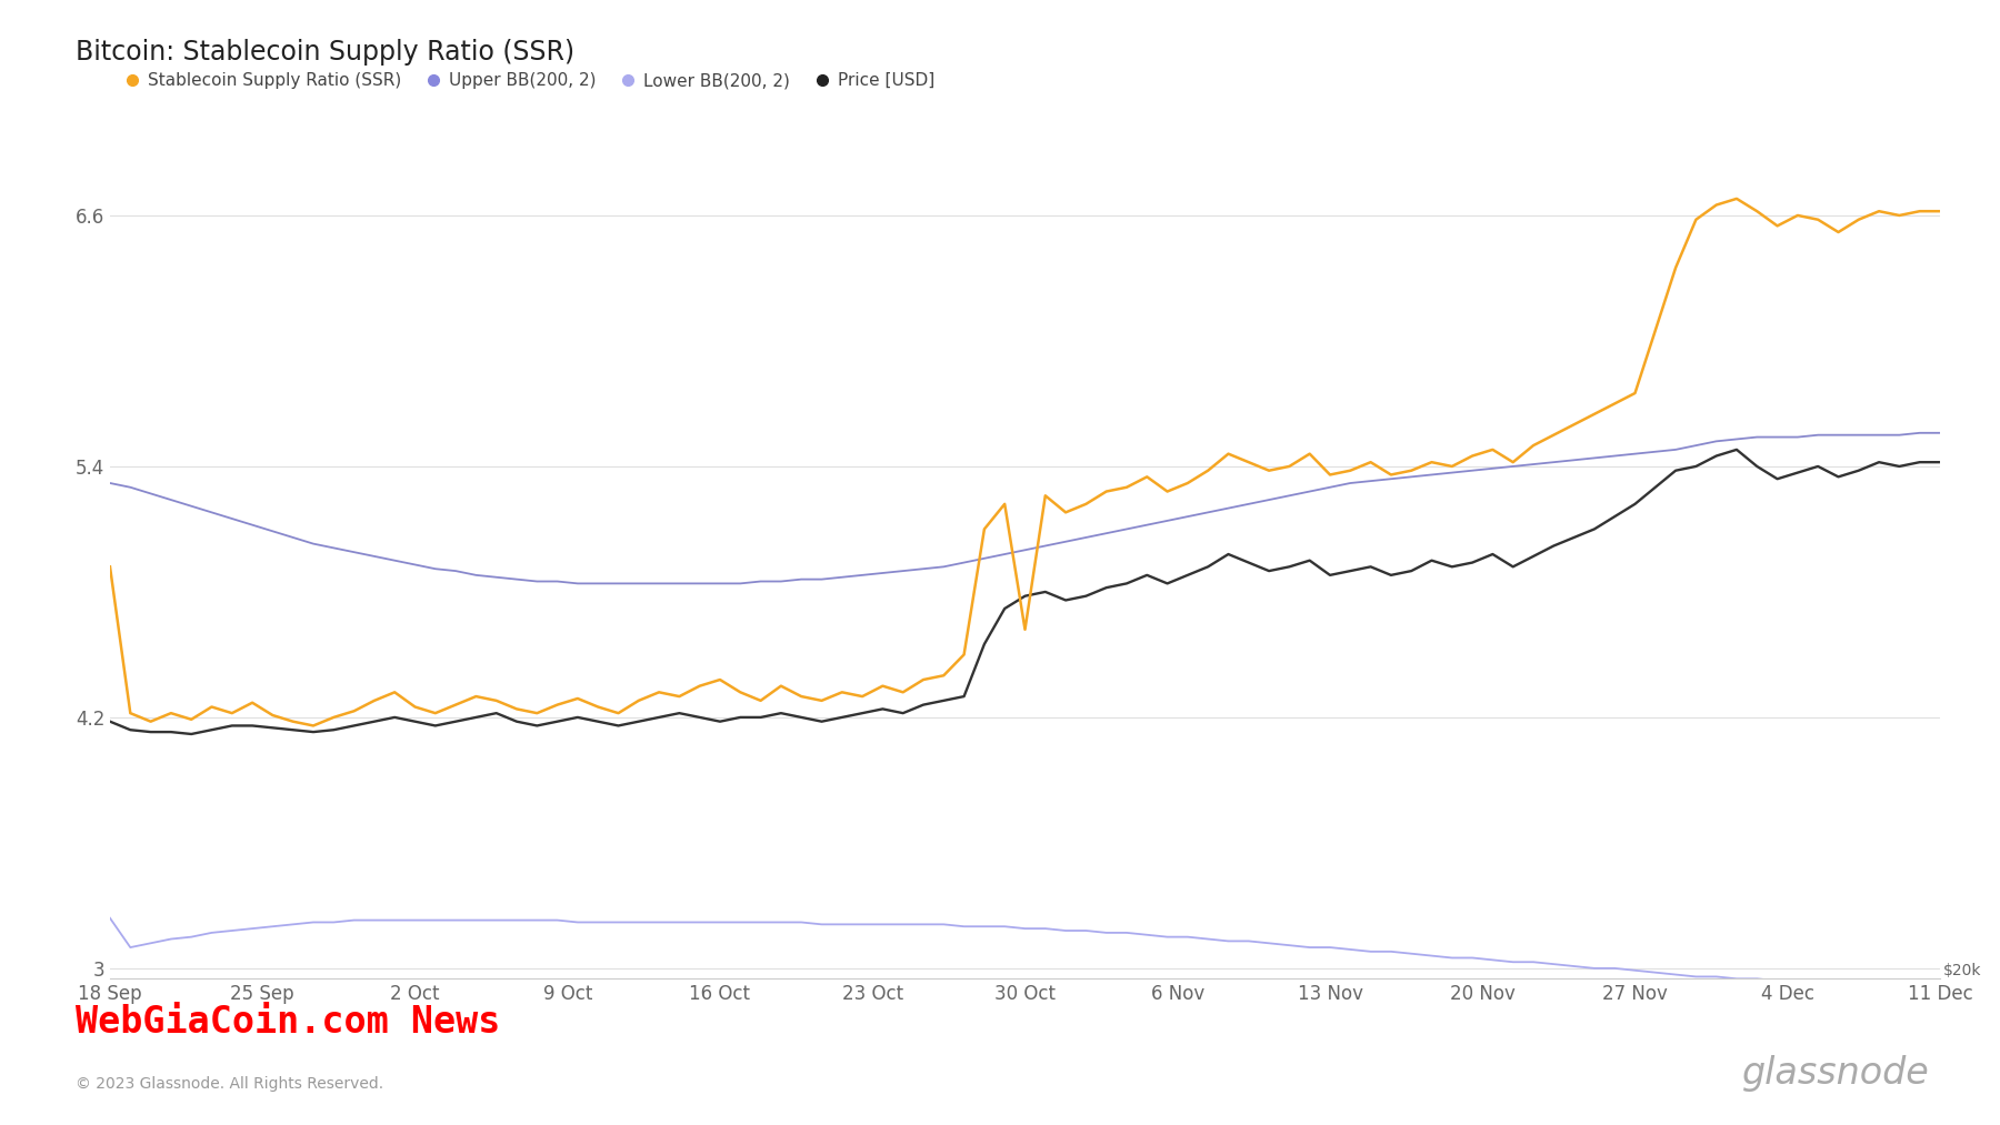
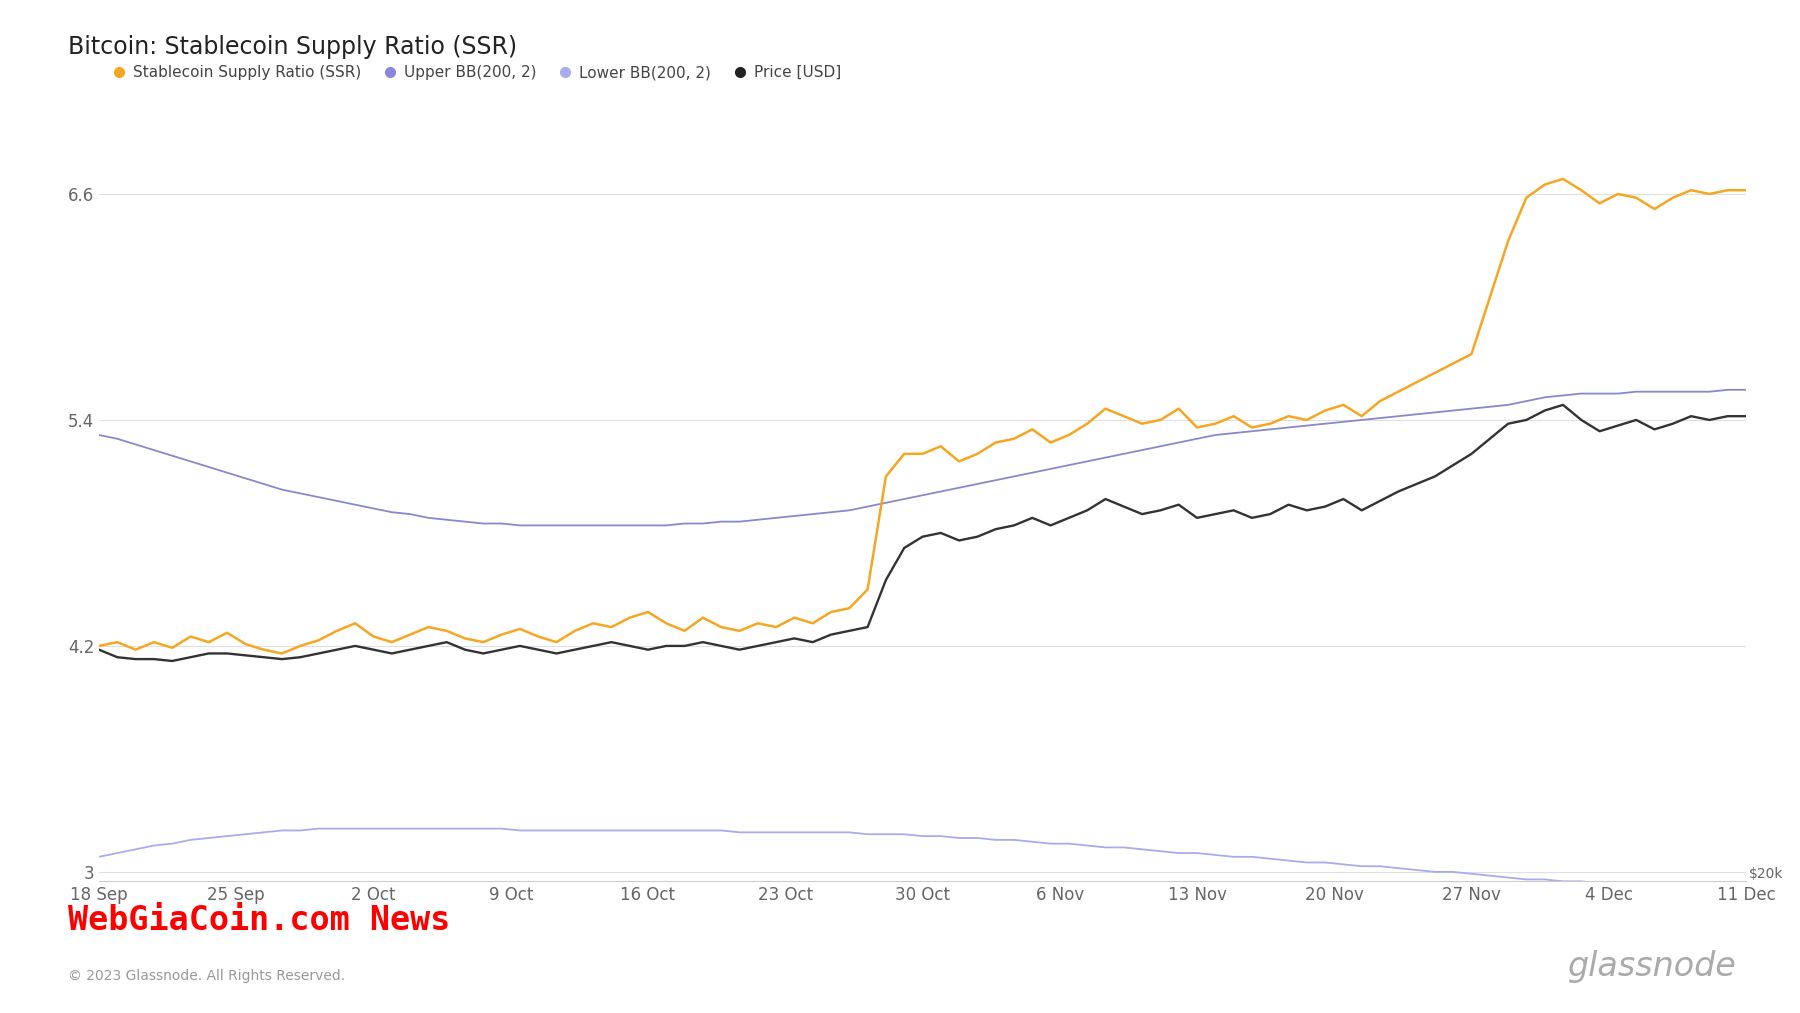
Stablecoin Supply Ratio (SSR)/18 Sep: 4.92 -> 4.20
Lower BB(200, 2)/18 Sep: 3.24 -> 3.08
Stablecoin Supply Ratio (SSR)/30 Oct: 4.62 -> 5.22
